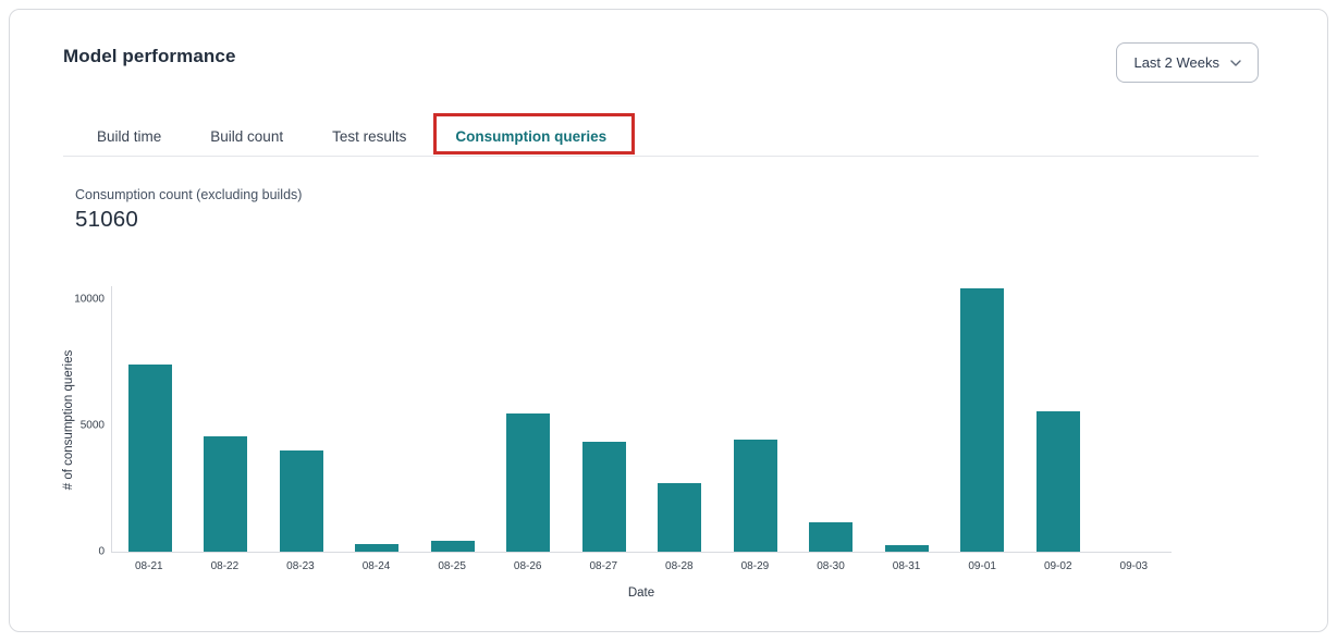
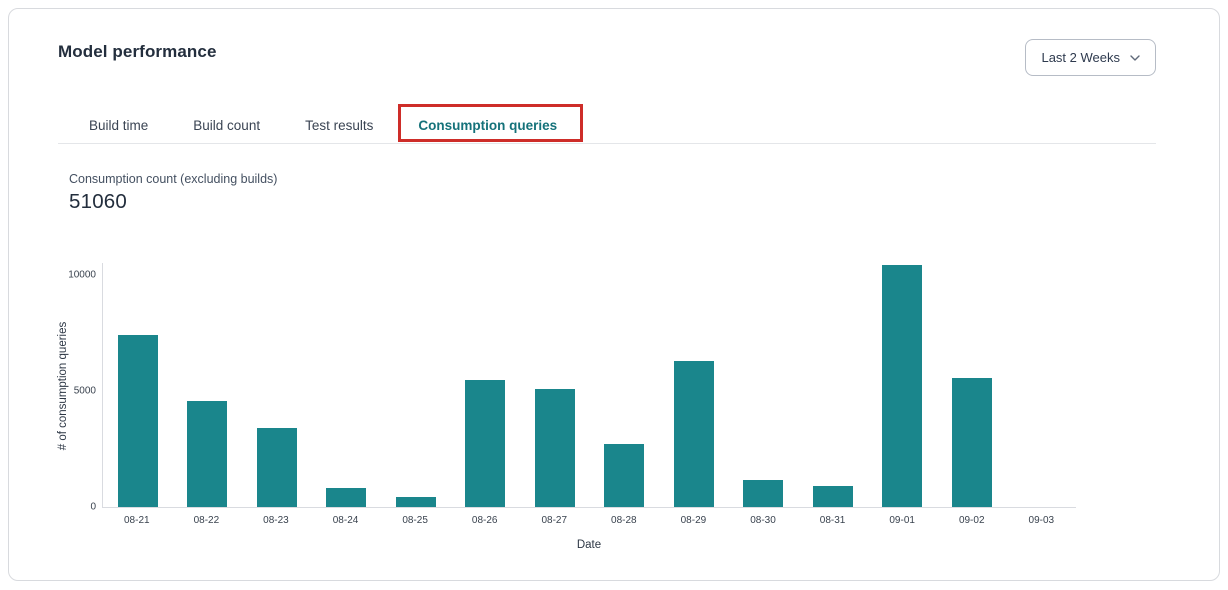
08-23: 4000 -> 3400
08-24: 300 -> 800
08-27: 4400 -> 5100
08-29: 4400 -> 6300
08-31: 200 -> 900
